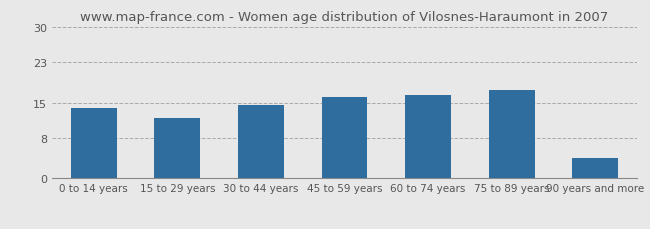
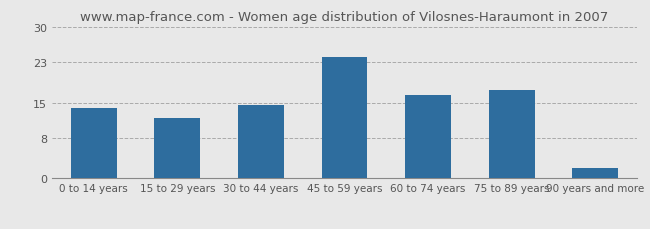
45 to 59 years: 16.0 -> 24.0
90 years and more: 4.0 -> 2.0
